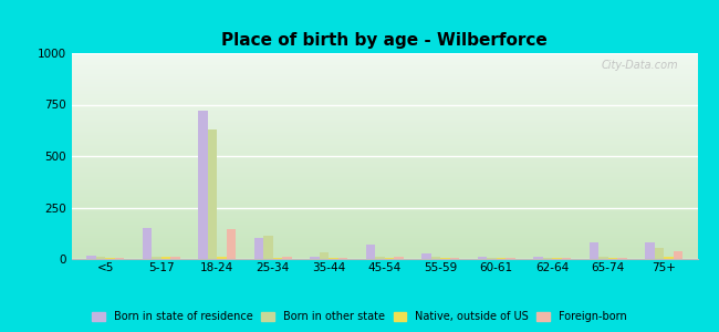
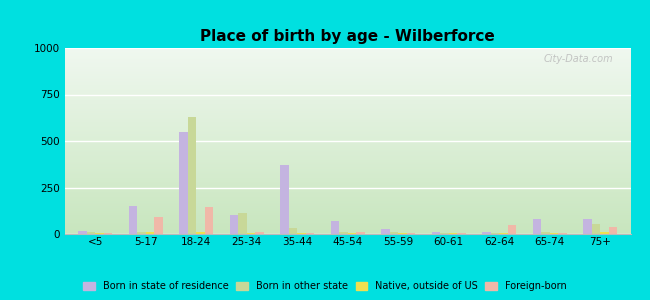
Foreign-born/5-17: 10 -> 90
Born in state of residence/18-24: 720 -> 550
Born in state of residence/35-44: 10 -> 370
Foreign-born/62-64: 0 -> 50
